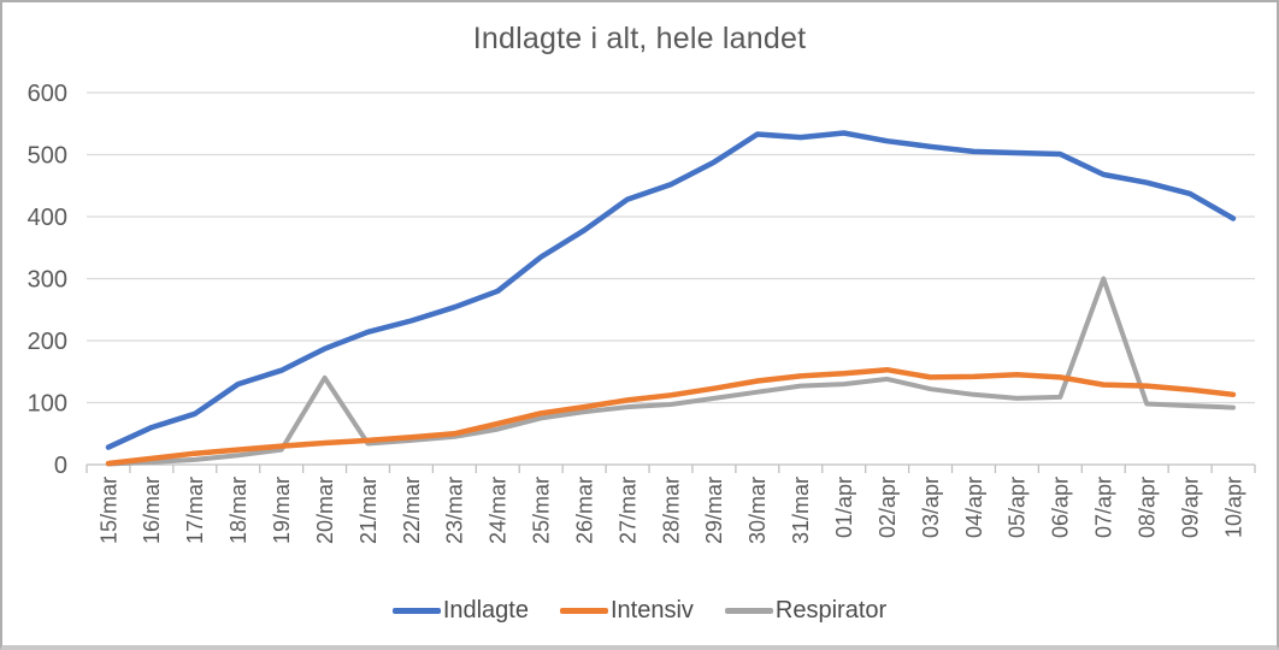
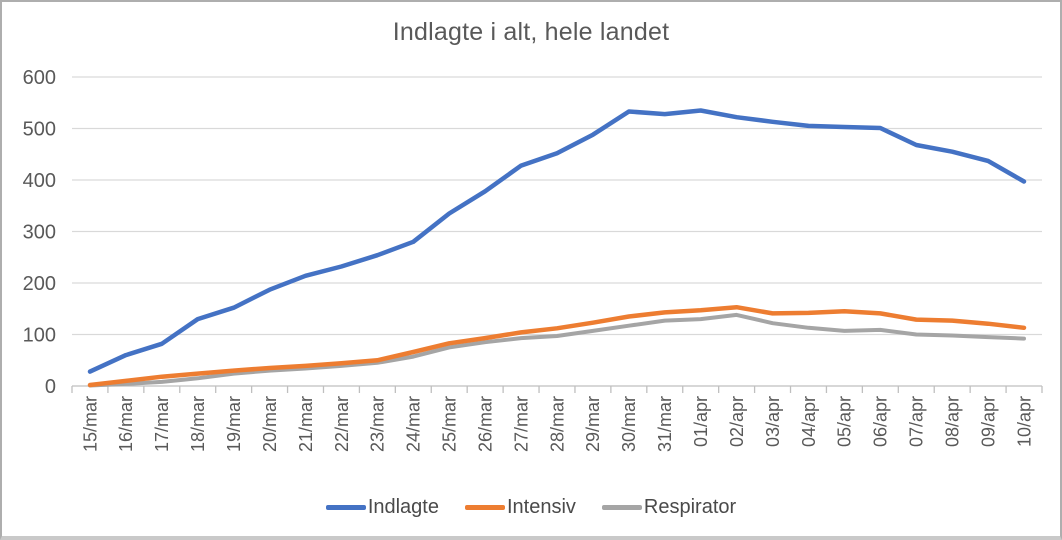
Respirator/20/mar: 140 -> 30
Respirator/07/apr: 300 -> 100
